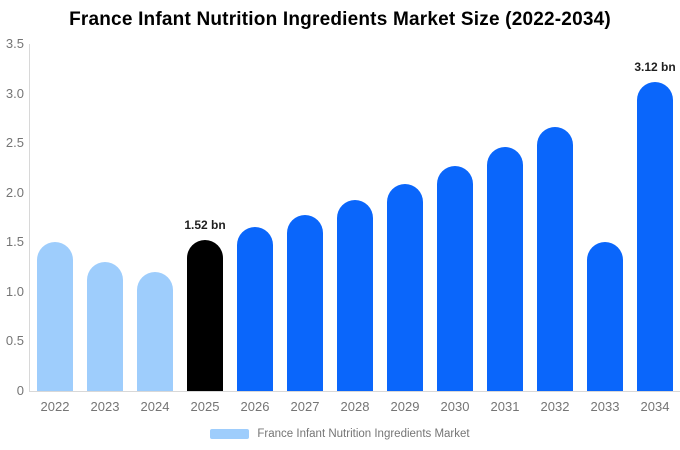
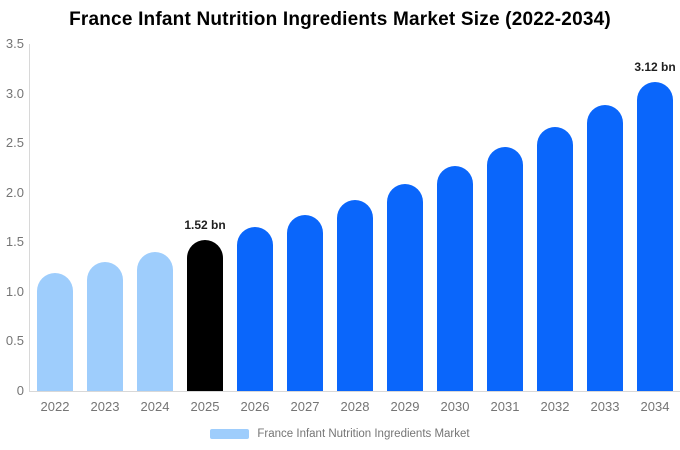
2022: 1.5 -> 1.2
2024: 1.2 -> 1.4
2033: 1.5 -> 2.9
